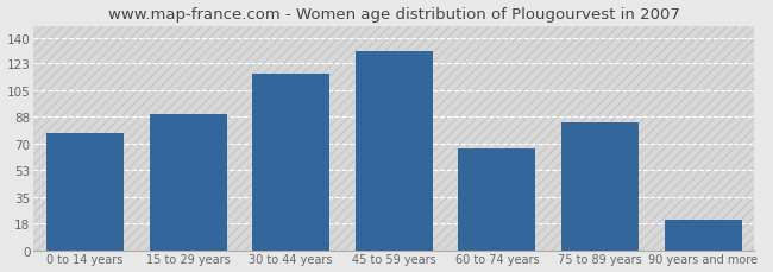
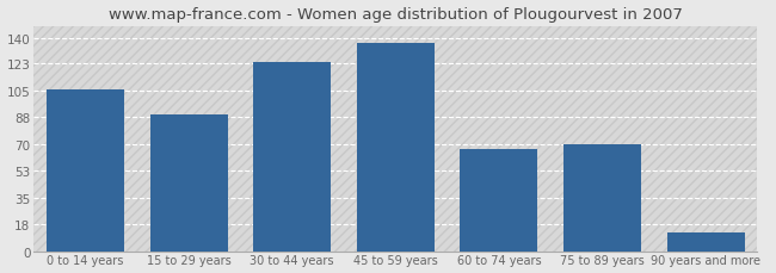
0 to 14 years: 77 -> 106
30 to 44 years: 116 -> 124
45 to 59 years: 131 -> 137
75 to 89 years: 84 -> 70
90 years and more: 20 -> 12
